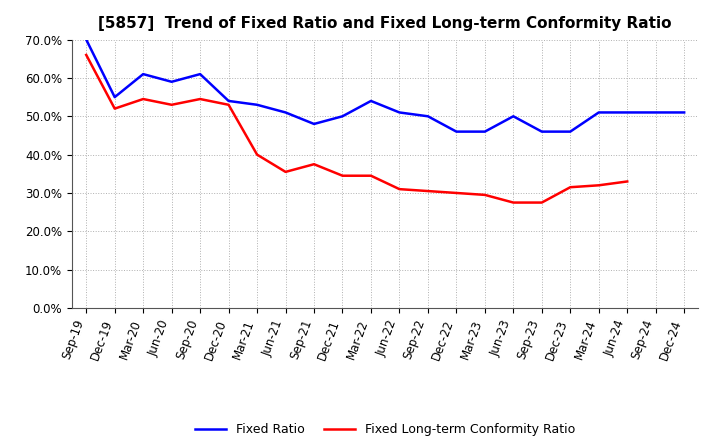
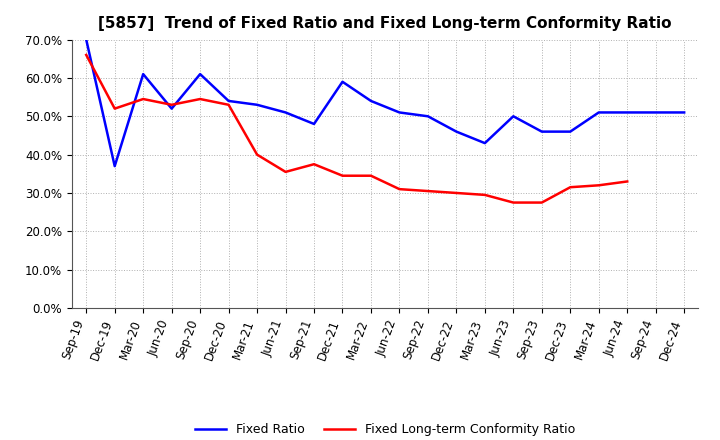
Fixed Ratio/Dec-19: 55% -> 37%
Fixed Ratio/Jun-20: 59% -> 52%
Fixed Ratio/Dec-21: 50% -> 59%
Fixed Ratio/Mar-23: 46% -> 43%
